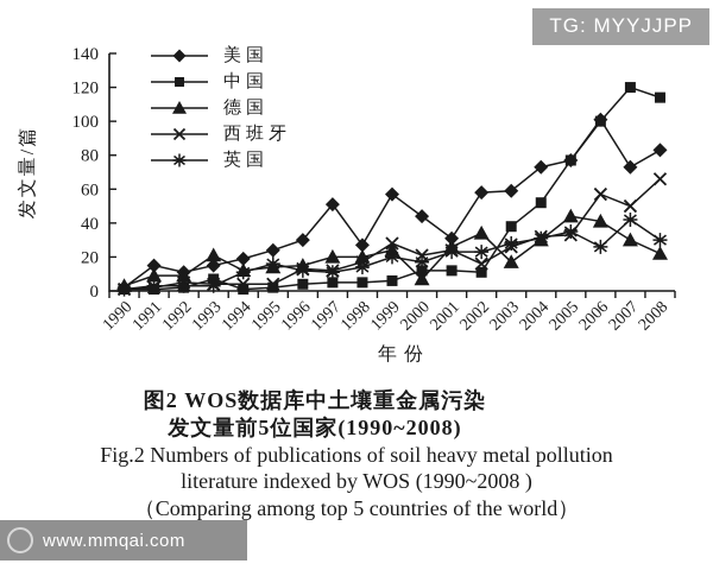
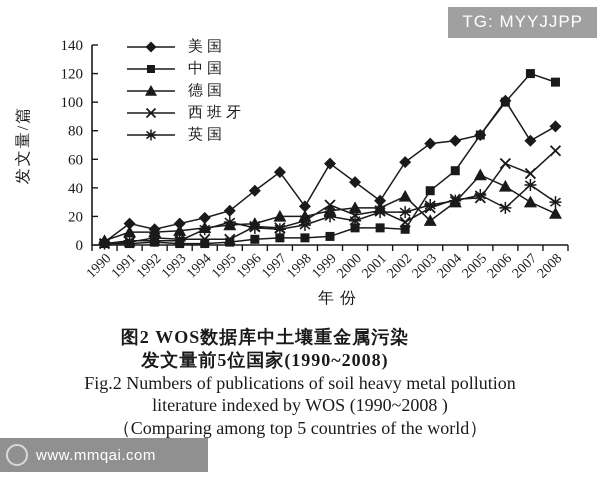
中国/1993: 7 -> 1
德国/1993: 21 -> 10
美国/1996: 30 -> 38
德国/2000: 7 -> 26
美国/2003: 59 -> 71
德国/2005: 44 -> 49
